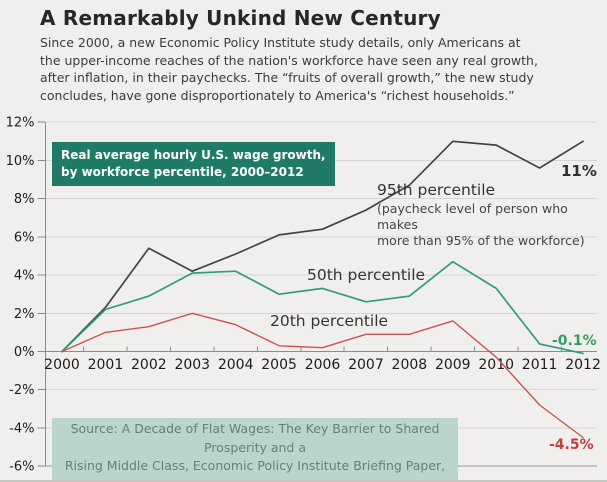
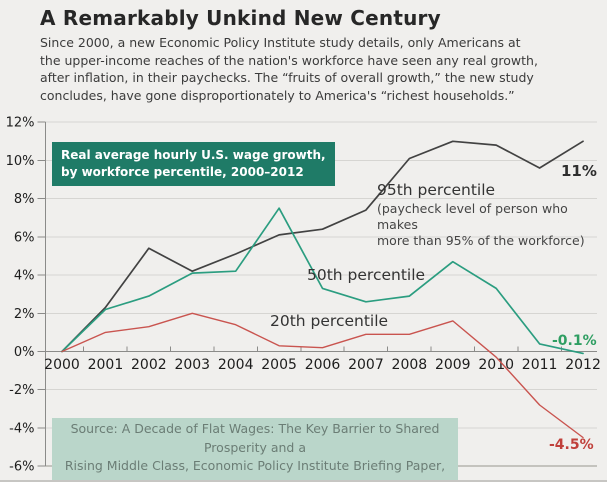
50th percentile/2005: 3.0% -> 7.5%
95th percentile/2008: 8.7% -> 10.1%
